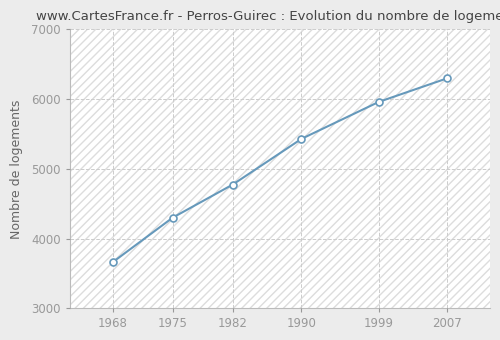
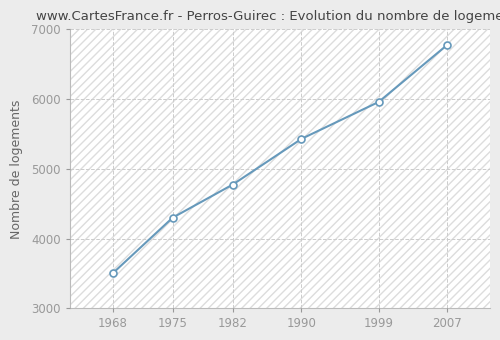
1968: 3660 -> 3500
2007: 6300 -> 6780
